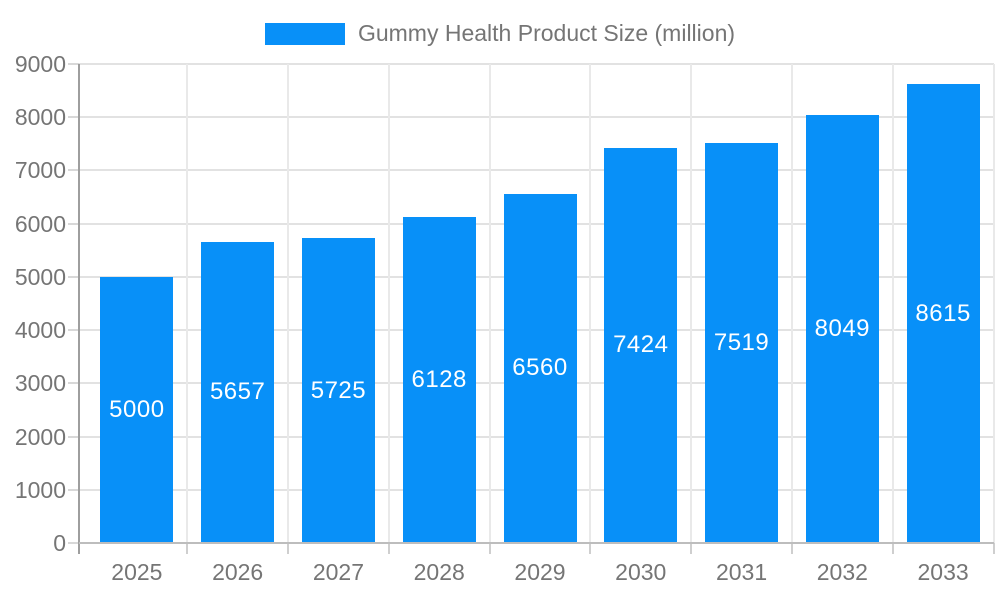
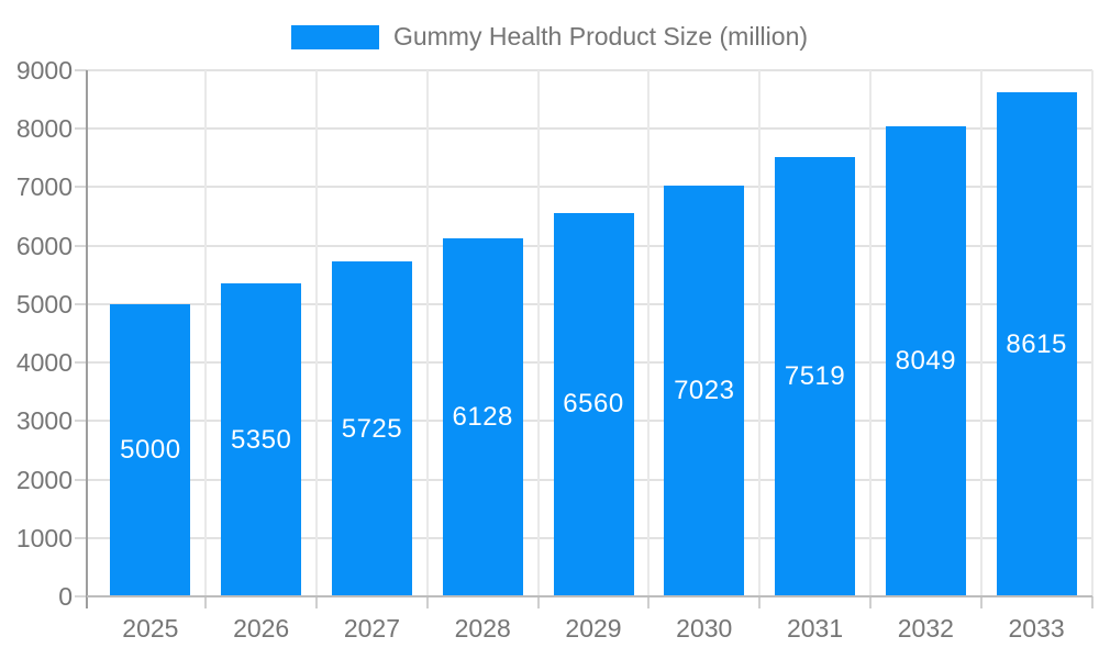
2026: 5657 -> 5350
2030: 7424 -> 7023
